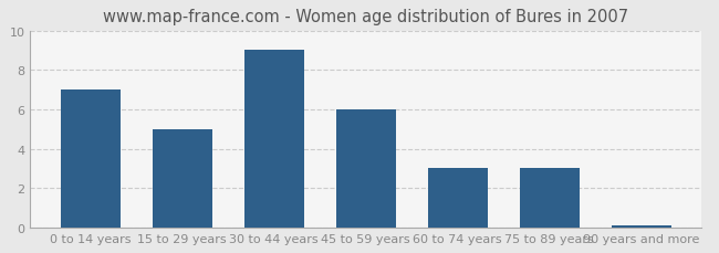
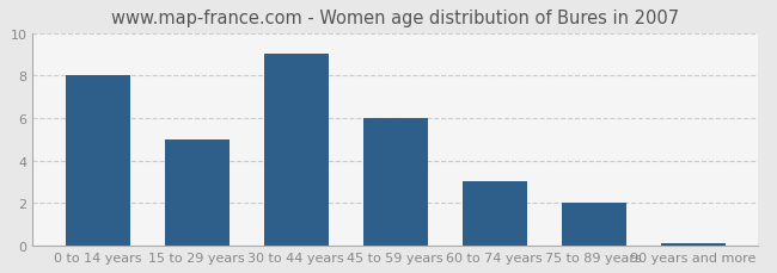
0 to 14 years: 7.0 -> 8.0
75 to 89 years: 3.0 -> 2.0
